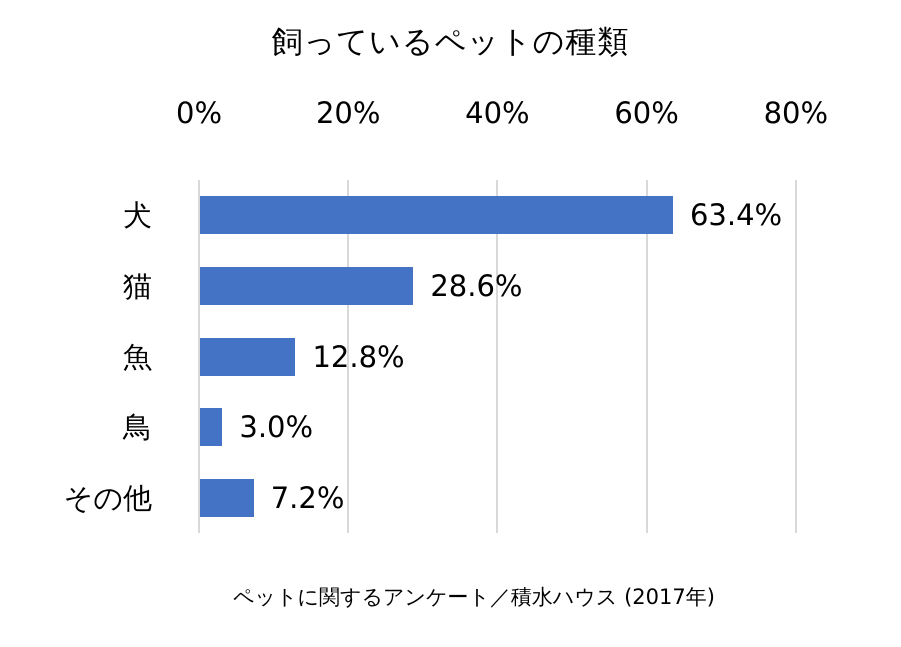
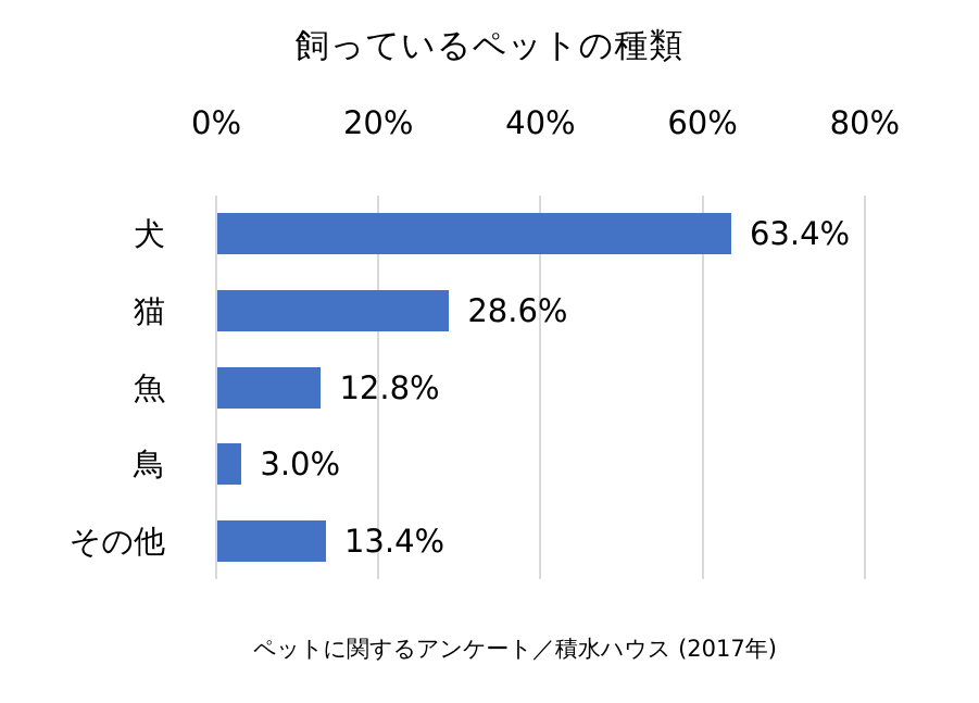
その他: 7.2% -> 13.4%
